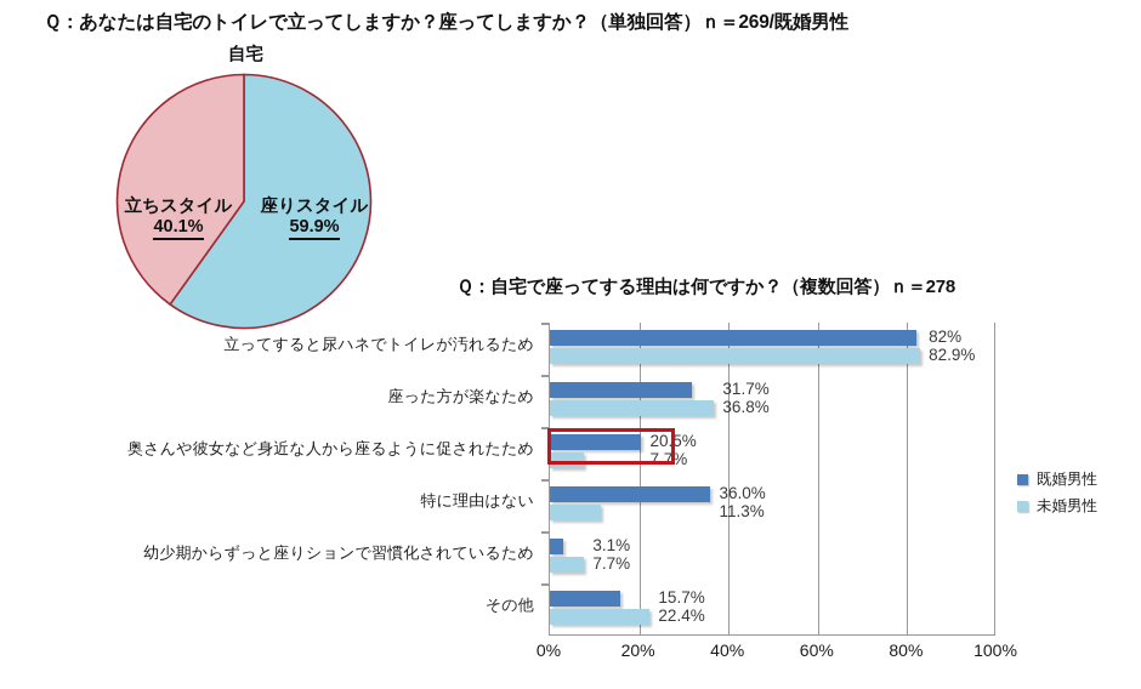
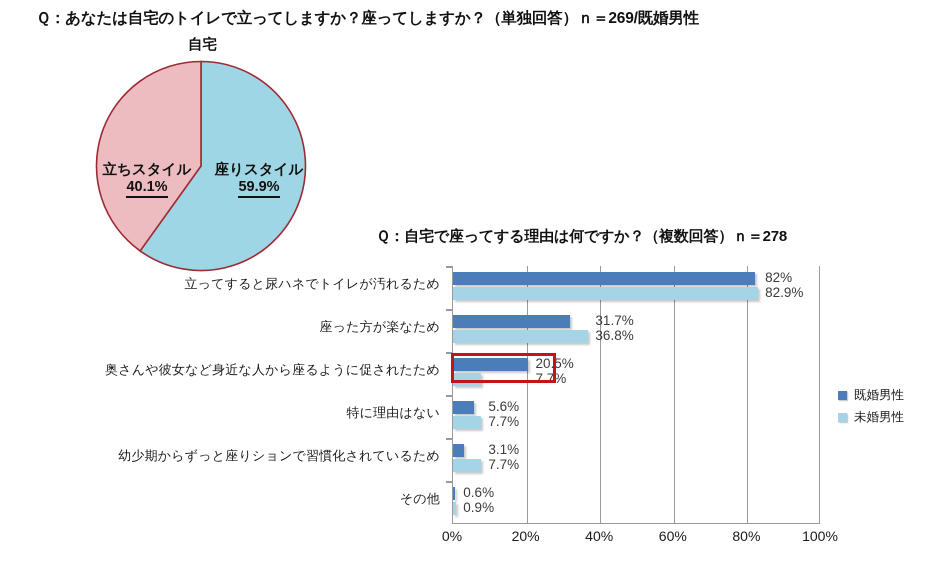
Ｑ：自宅で座ってする理由は何ですか？（複数回答）ｎ＝278/既婚男性/特に理由はない: 36.0% -> 5.6%
Ｑ：自宅で座ってする理由は何ですか？（複数回答）ｎ＝278/未婚男性/特に理由はない: 11.3% -> 7.7%
Ｑ：自宅で座ってする理由は何ですか？（複数回答）ｎ＝278/既婚男性/その他: 15.7% -> 0.6%
Ｑ：自宅で座ってする理由は何ですか？（複数回答）ｎ＝278/未婚男性/その他: 22.4% -> 0.9%
